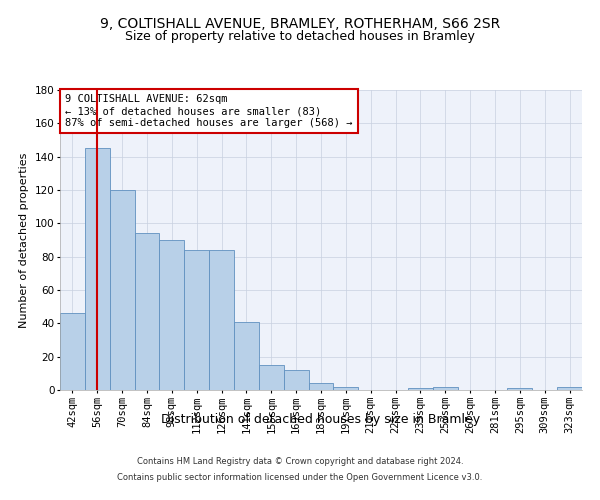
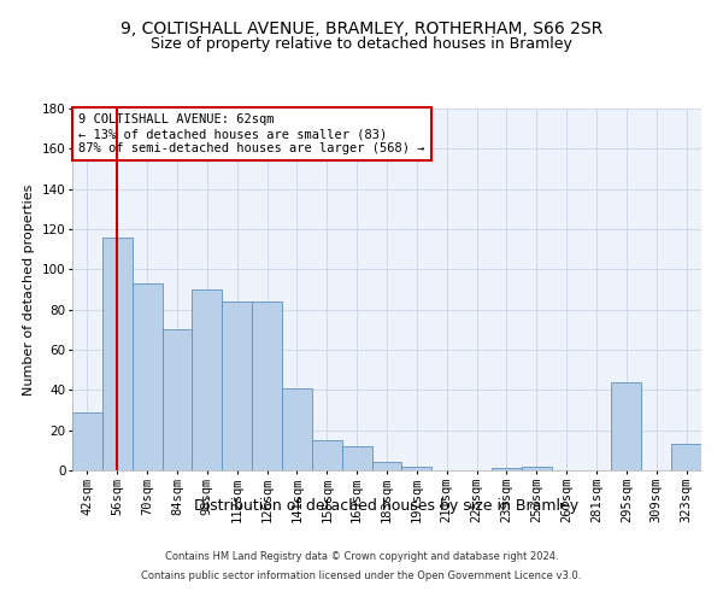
42sqm: 46 -> 29
56sqm: 145 -> 116
70sqm: 120 -> 93
84sqm: 94 -> 70
295sqm: 1 -> 44
323sqm: 2 -> 13
